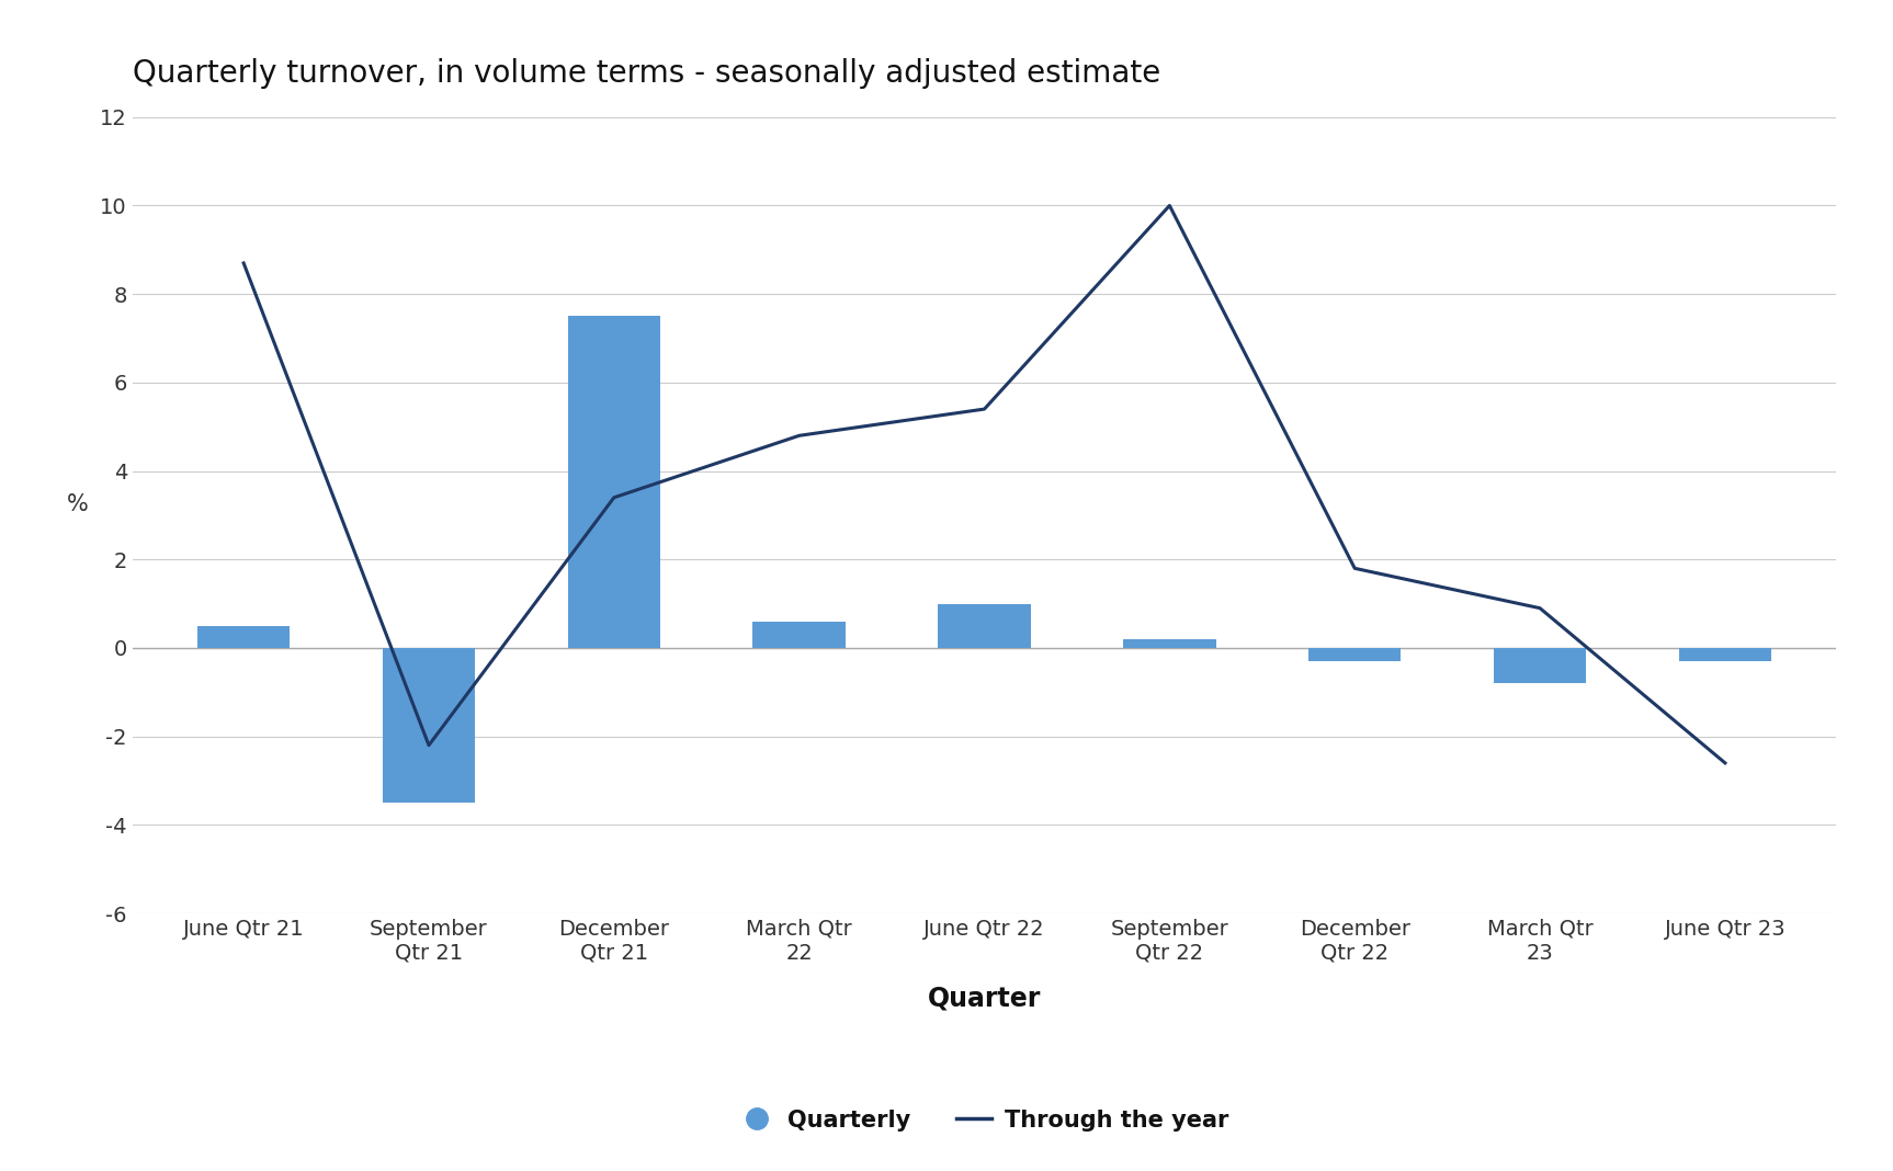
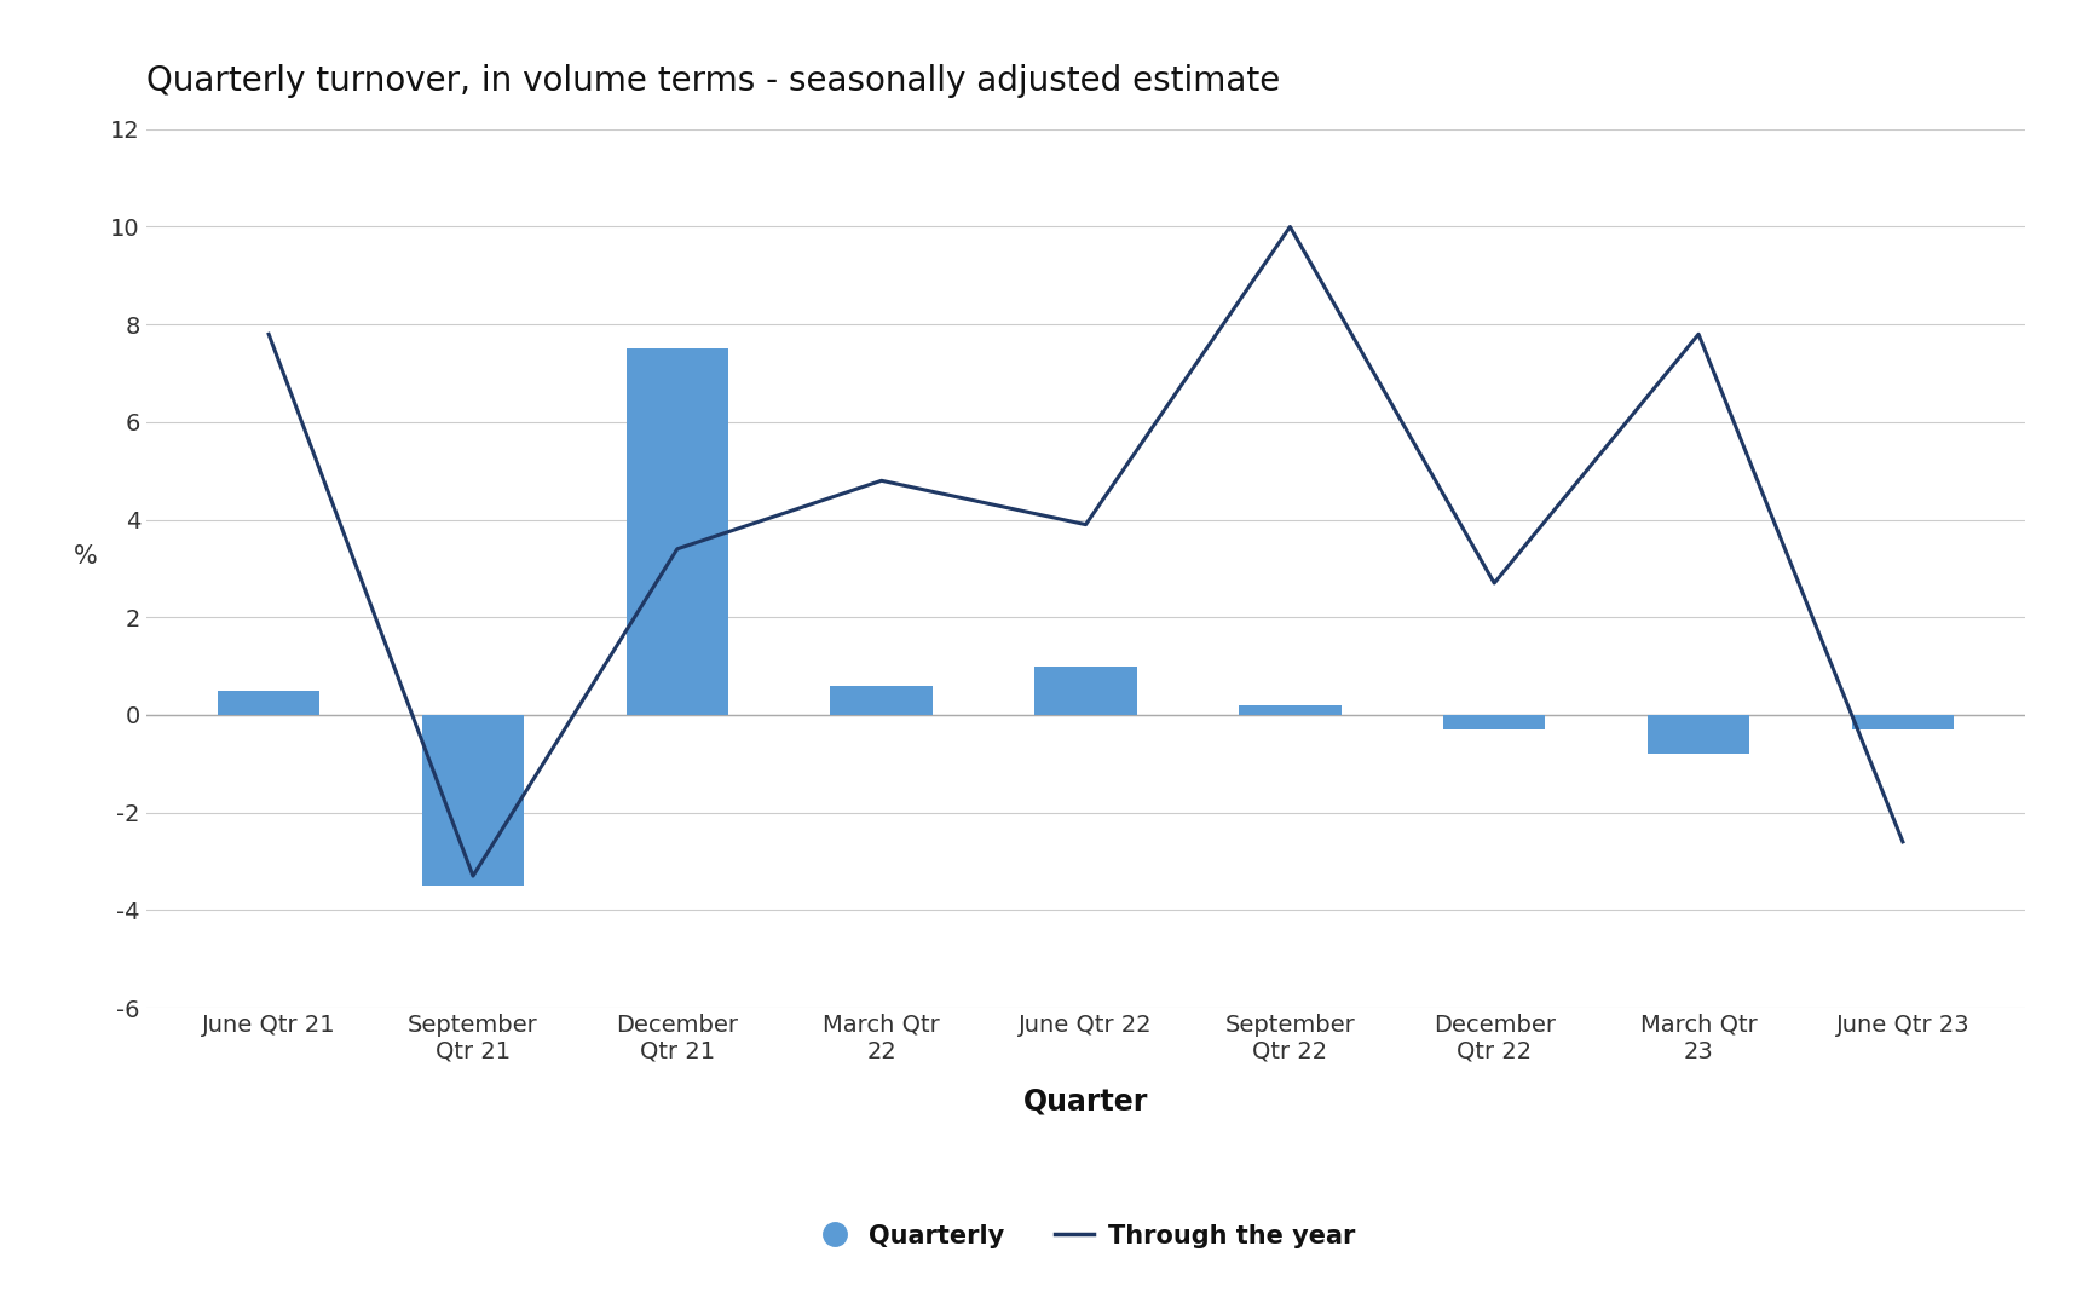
Through the year/June Qtr 21: 8.7 -> 7.8
Through the year/September Qtr 21: -2.2 -> -3.3
Through the year/June Qtr 22: 5.4 -> 3.9
Through the year/December Qtr 22: 1.8 -> 2.7
Through the year/March Qtr 23: 0.9 -> 7.8
